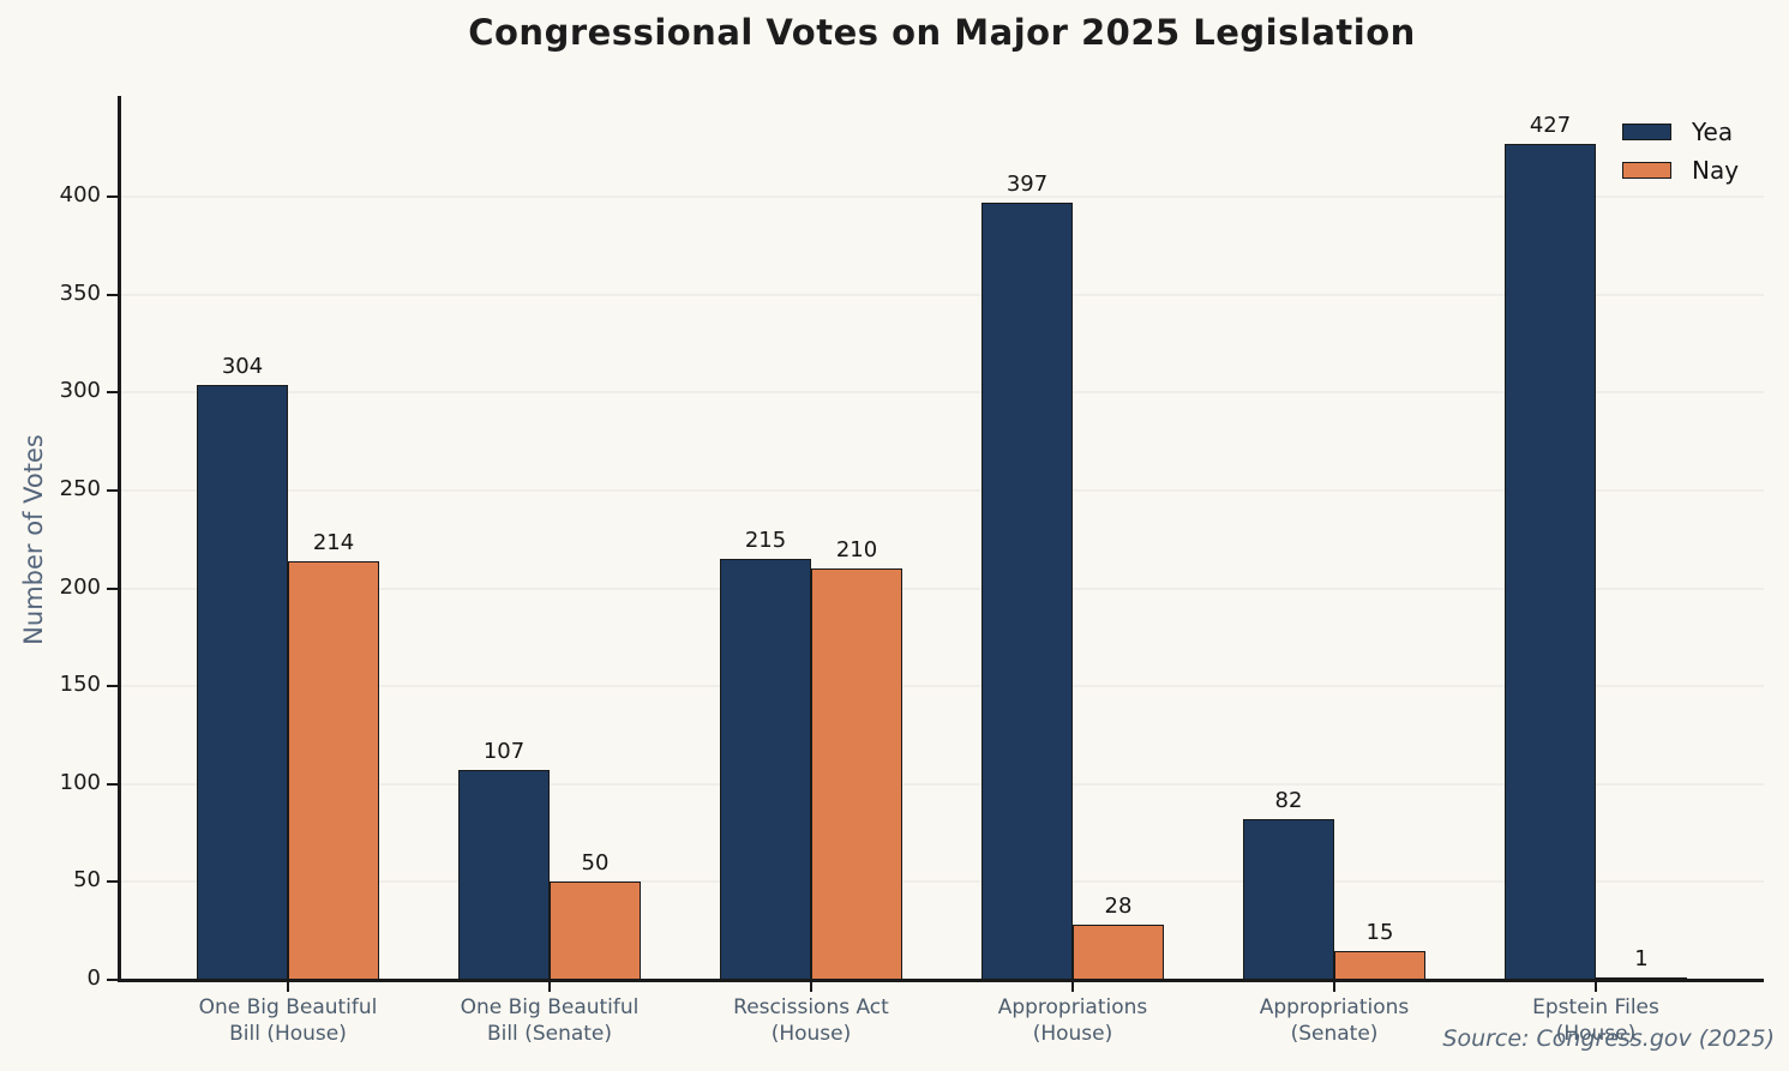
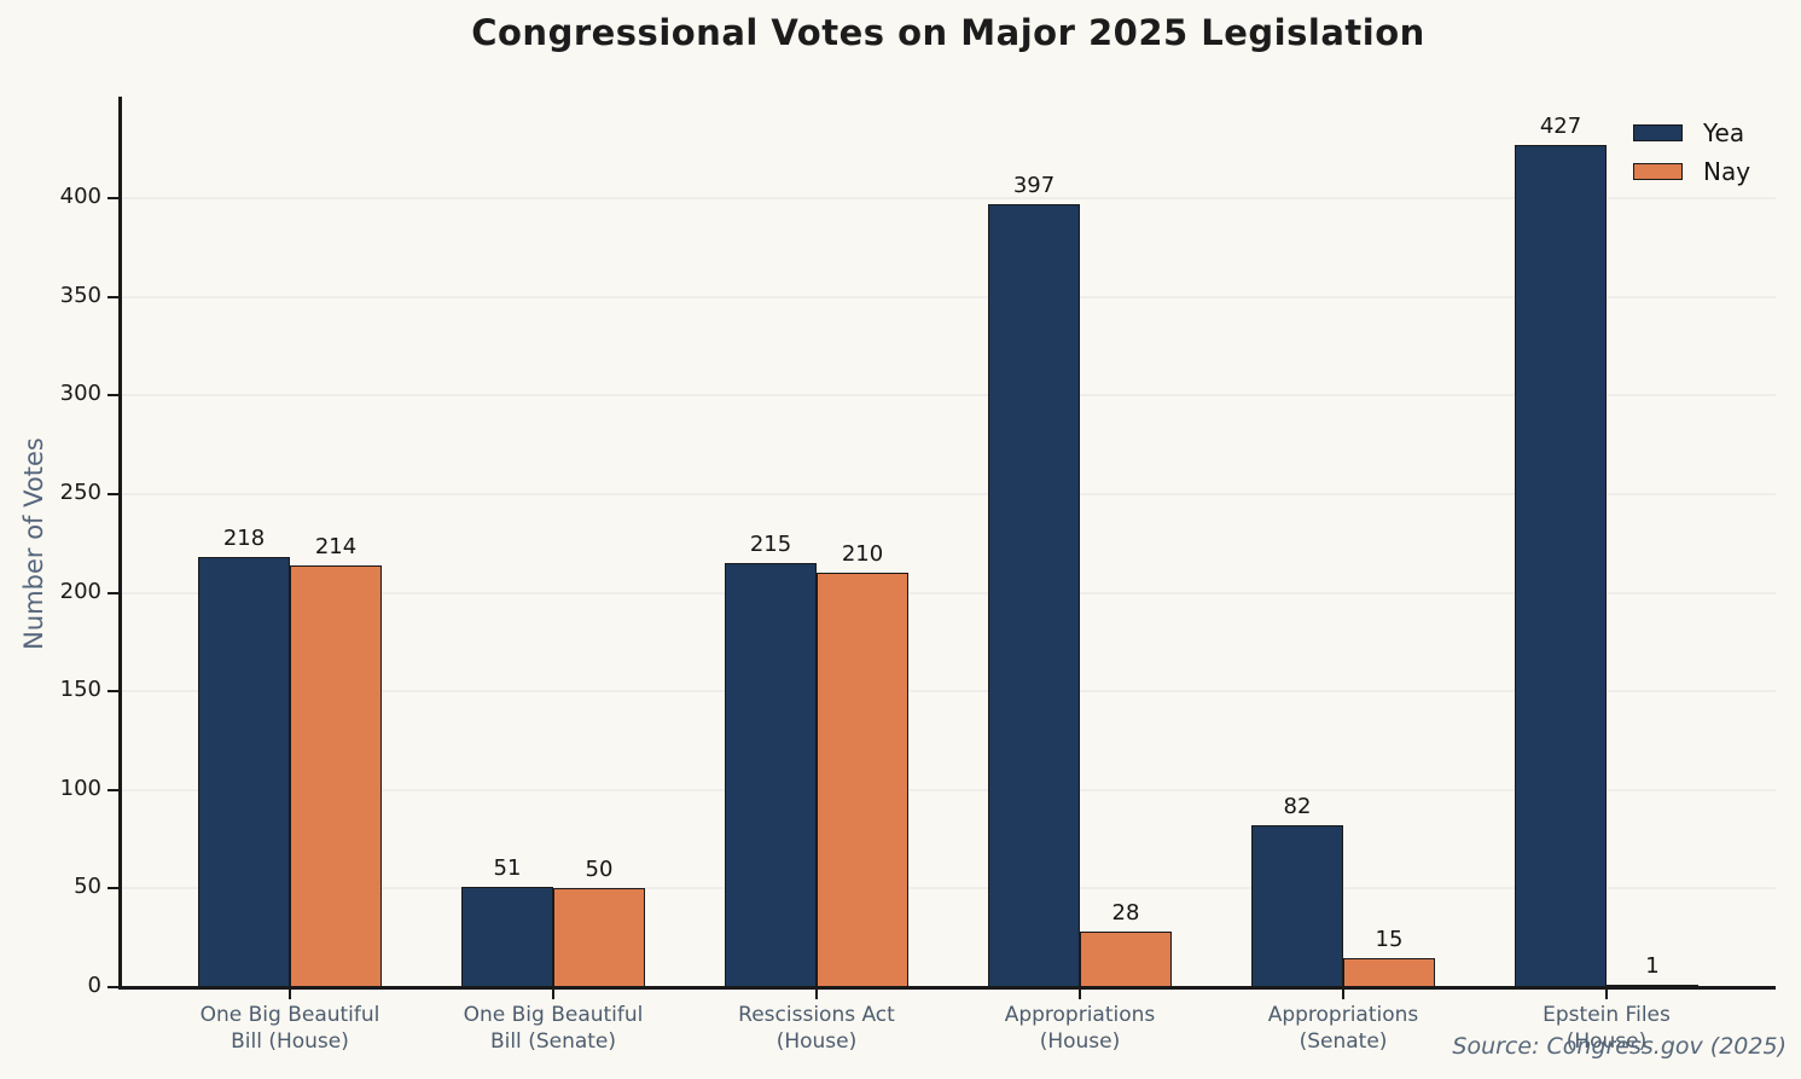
Yea/One Big Beautiful Bill (House): 304 -> 218
Yea/One Big Beautiful Bill (Senate): 107 -> 51
